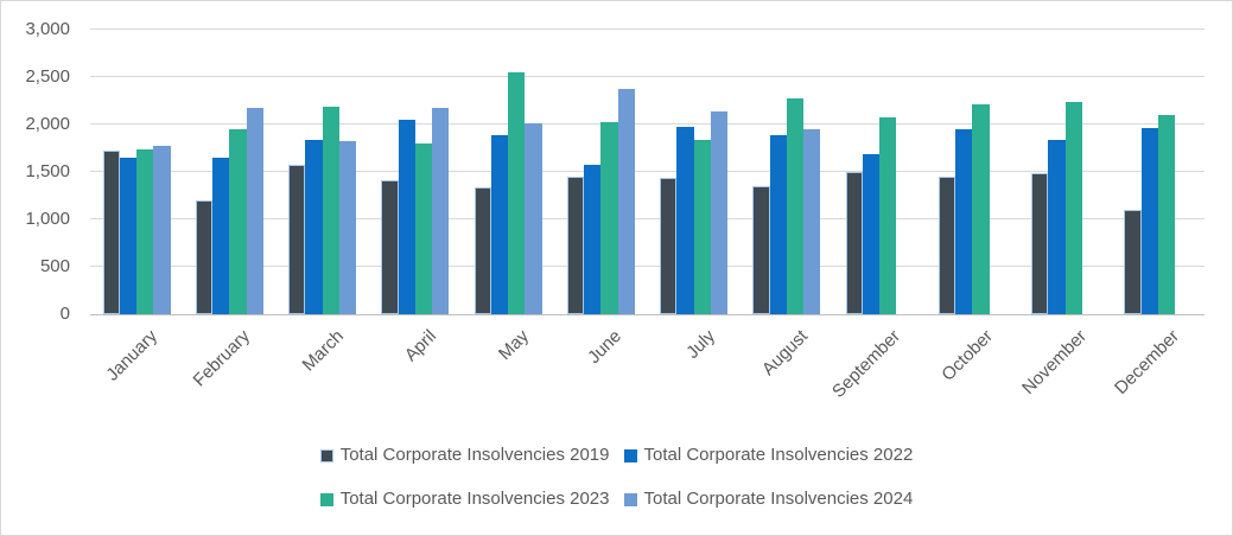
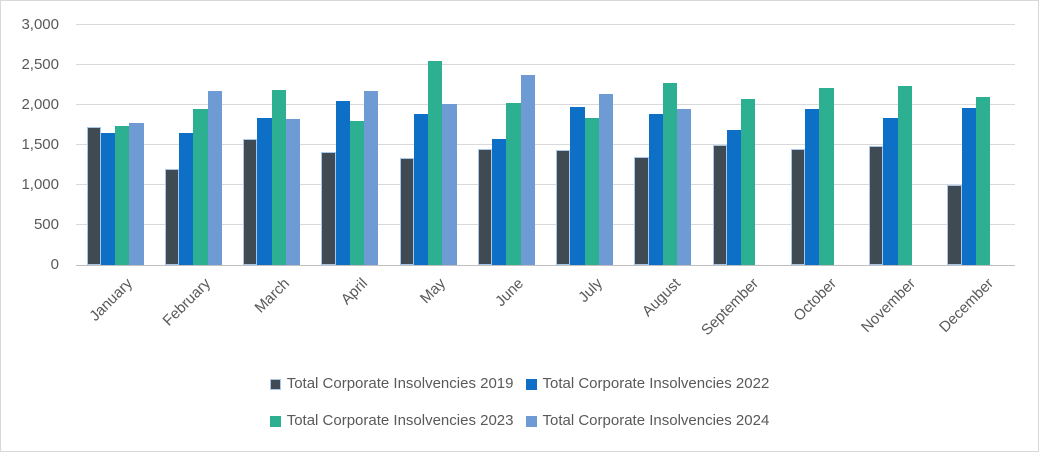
Total Corporate Insolvencies 2019/December: 1100 -> 1000
